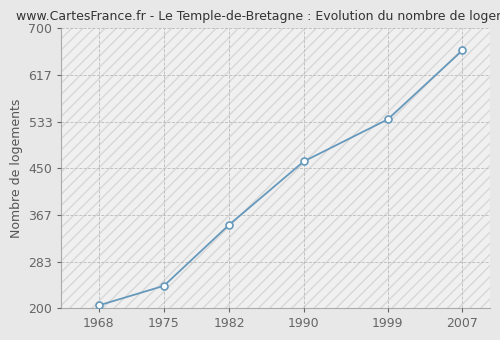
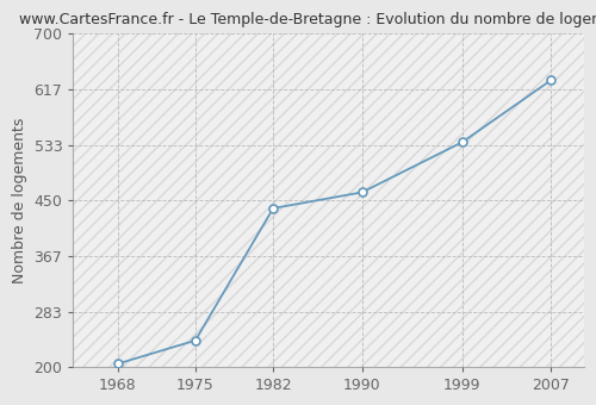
1982: 349 -> 438
2007: 660 -> 630
